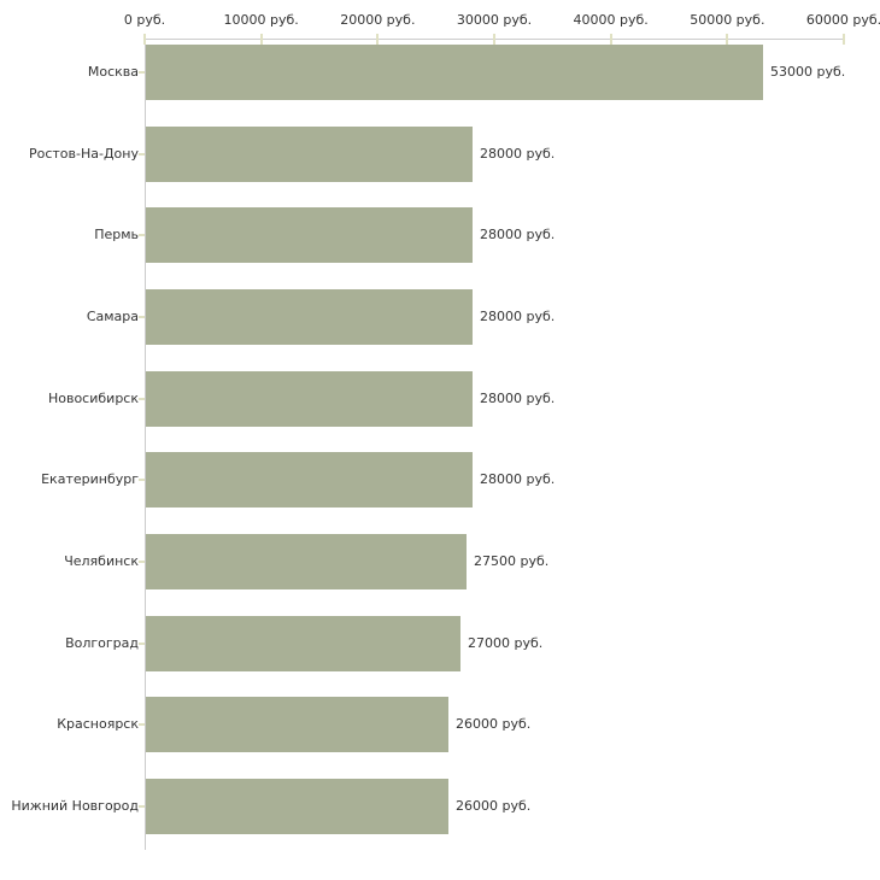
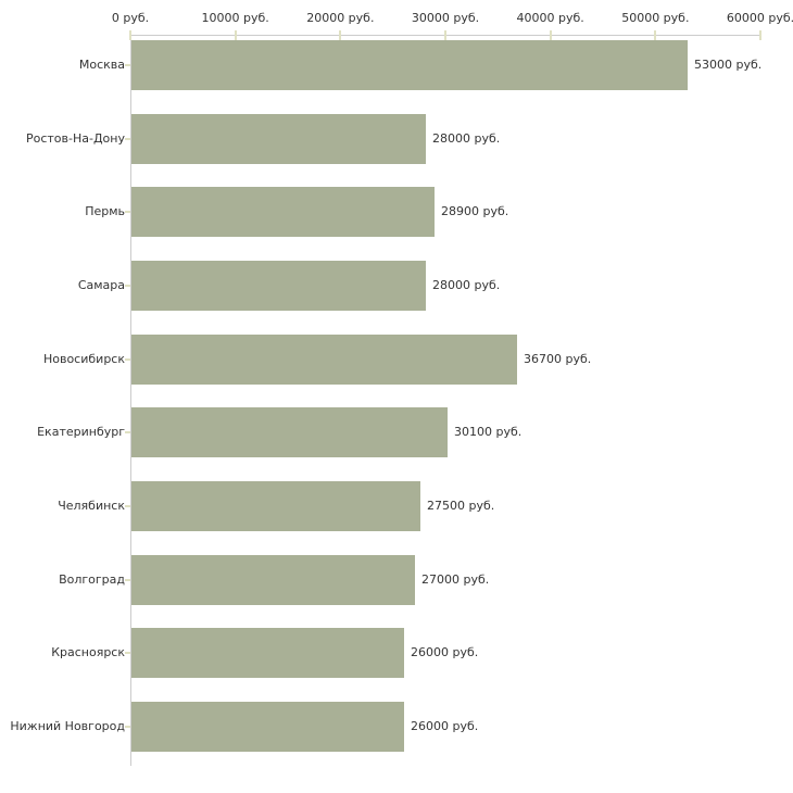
Пермь: 28000 -> 28900
Новосибирск: 28000 -> 36700
Екатеринбург: 28000 -> 30100
